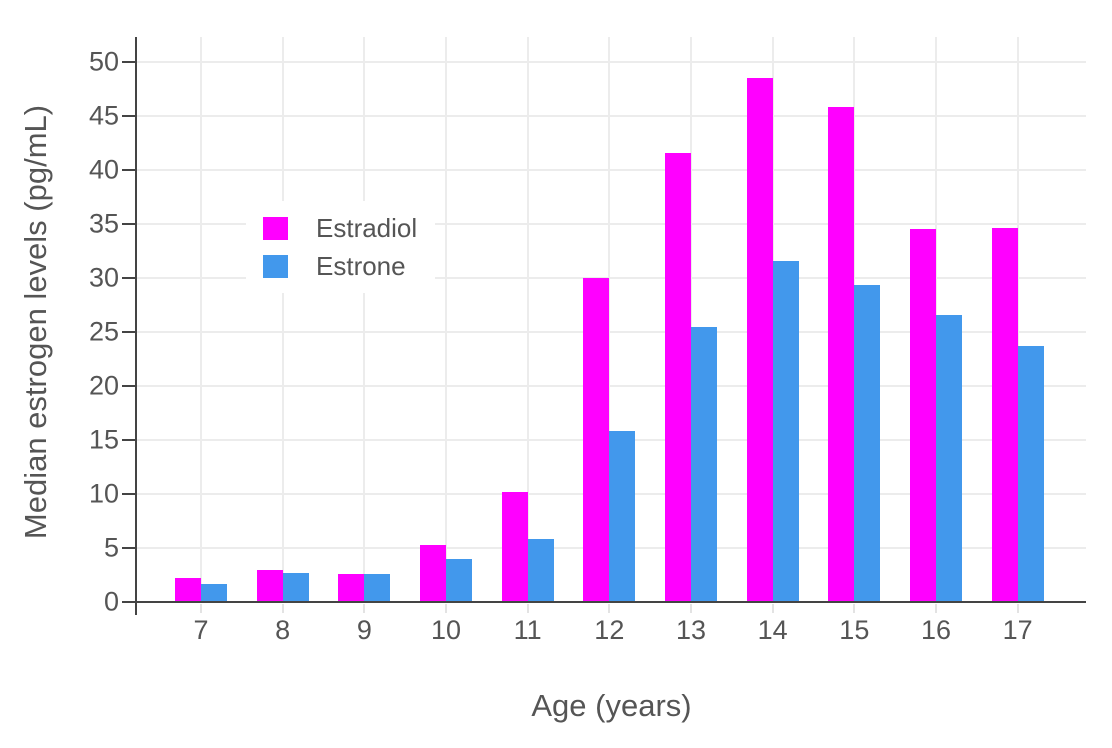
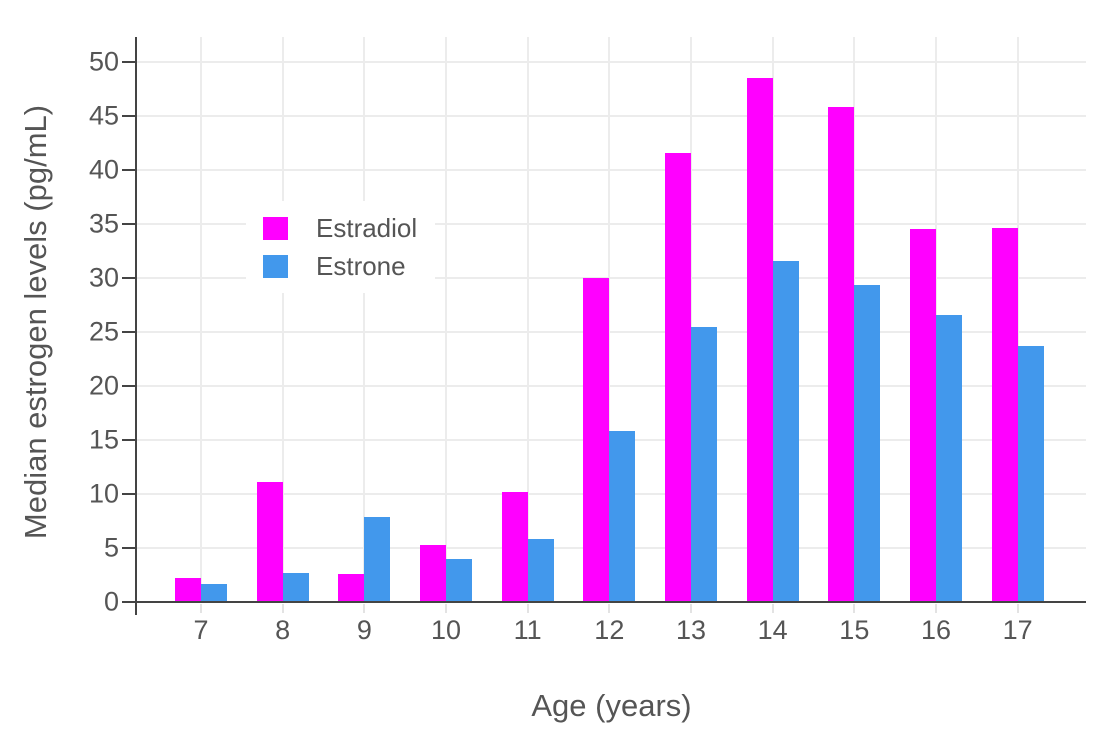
Estradiol/8: 3.0 -> 11.1
Estrone/9: 2.6 -> 7.9
